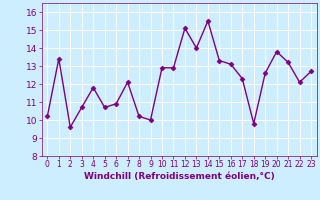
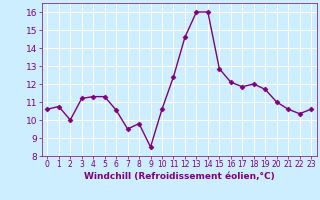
0: 10.2 -> 10.6
1: 13.4 -> 10.8
2: 9.6 -> 10.0
3: 10.7 -> 11.2
4: 11.8 -> 11.3
5: 10.7 -> 11.3
6: 10.9 -> 10.6
7: 12.1 -> 9.5
8: 10.2 -> 9.8
9: 10.0 -> 8.5
10: 12.9 -> 10.6
11: 12.9 -> 12.4
12: 15.1 -> 14.6
13: 14.0 -> 16.0
14: 15.5 -> 16.0
15: 13.3 -> 12.8
16: 13.1 -> 12.1
17: 12.3 -> 11.8
18: 9.8 -> 12.0
19: 12.6 -> 11.7
20: 13.8 -> 11.0
21: 13.2 -> 10.6
22: 12.1 -> 10.3
23: 12.7 -> 10.6
